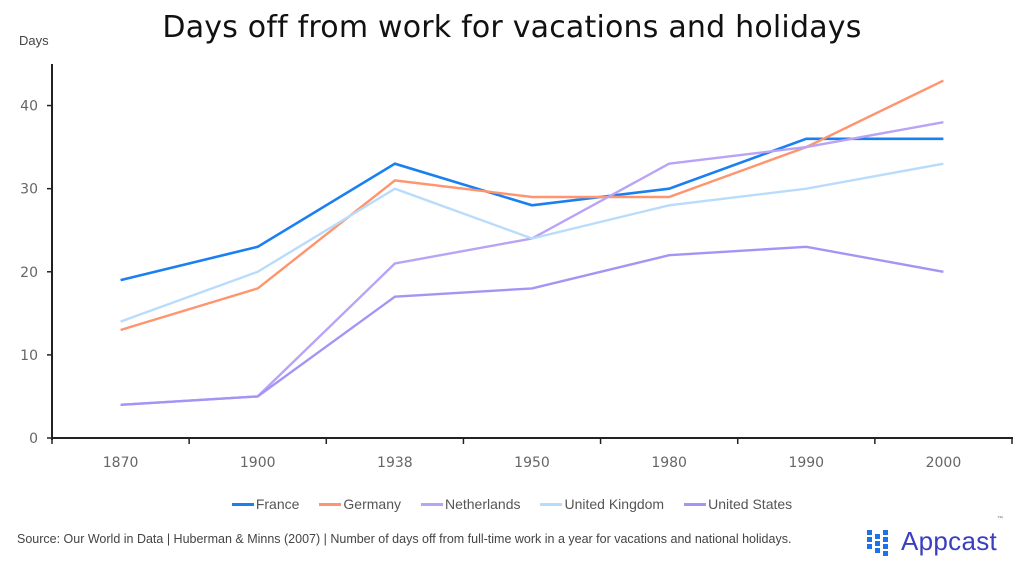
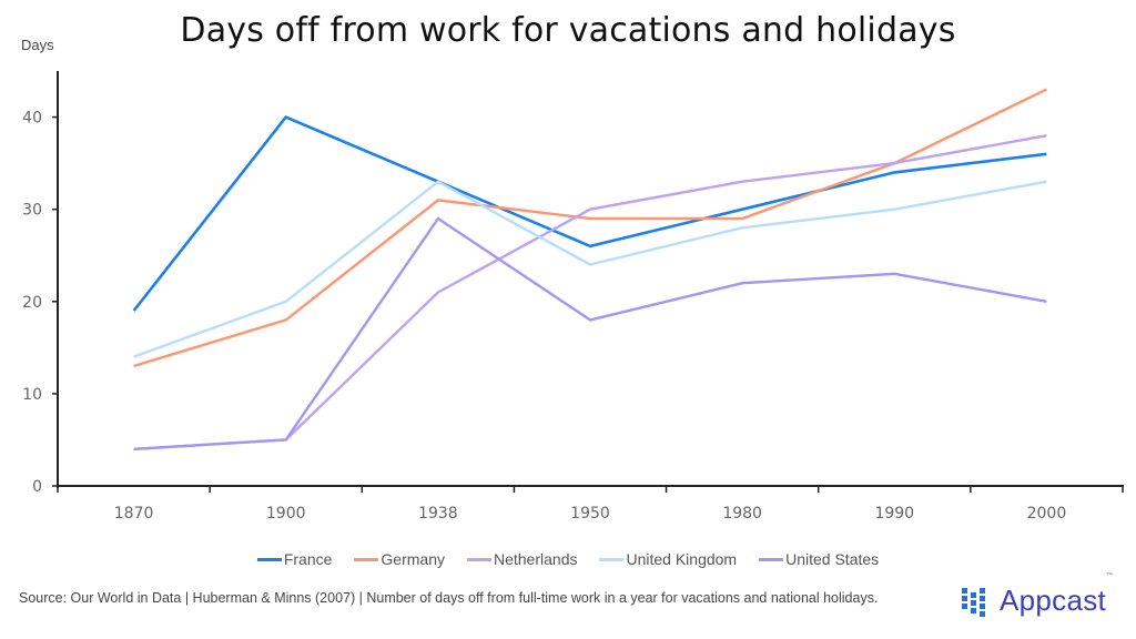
France/1900: 23 -> 40
United Kingdom/1938: 30 -> 33
United States/1938: 17 -> 29
France/1950: 28 -> 26
Netherlands/1950: 24 -> 30
France/1990: 36 -> 34
